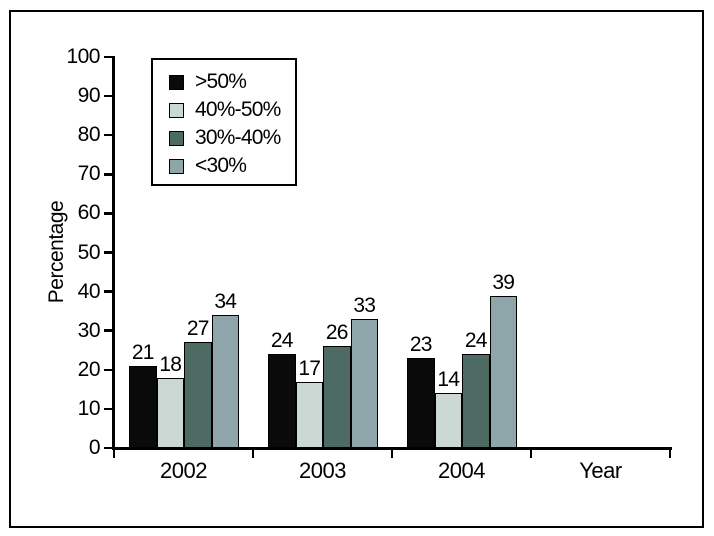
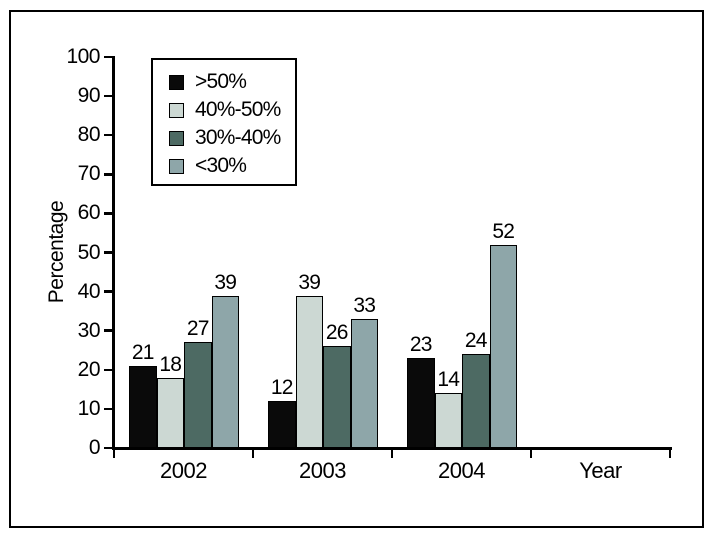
<30%/2002: 34 -> 39
>50%/2003: 24 -> 12
40%-50%/2003: 17 -> 39
<30%/2004: 39 -> 52
